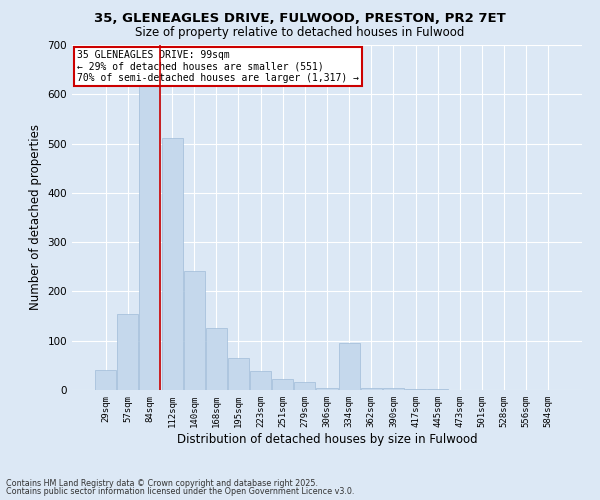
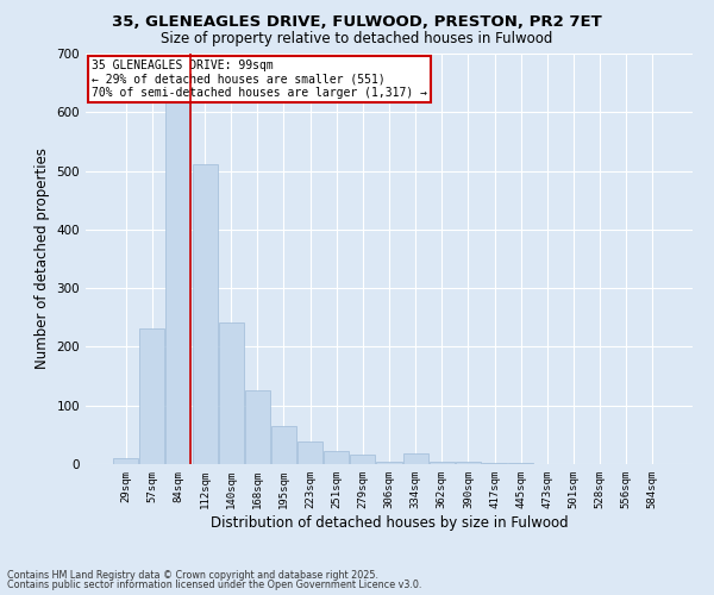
29sqm: 40 -> 10
57sqm: 155 -> 232
334sqm: 95 -> 18
